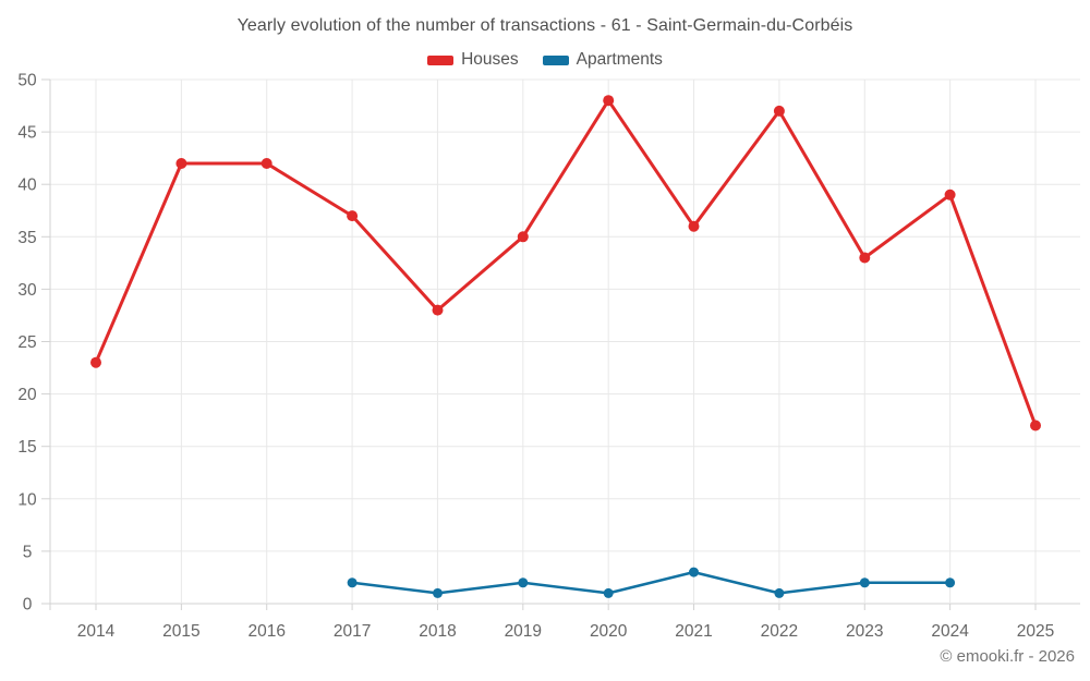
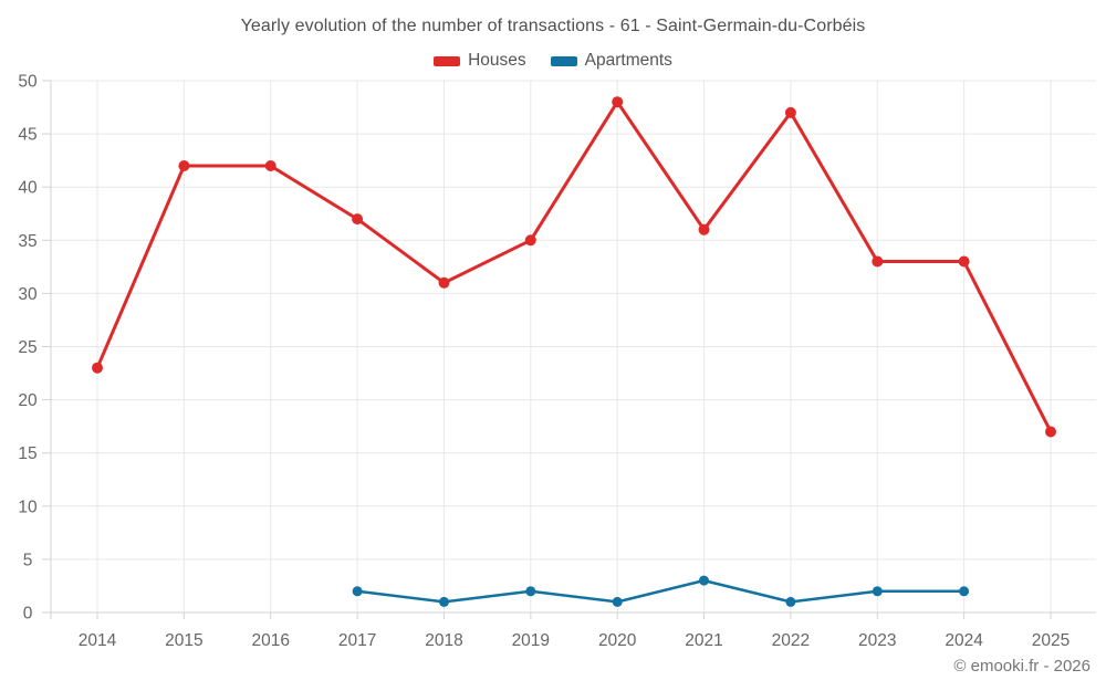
Houses/2018: 28 -> 31
Houses/2024: 39 -> 33
